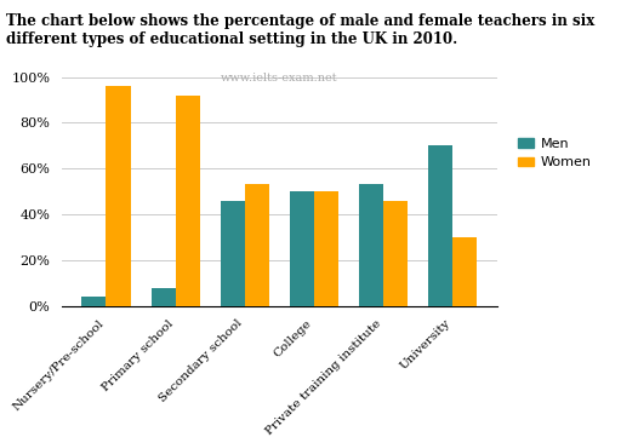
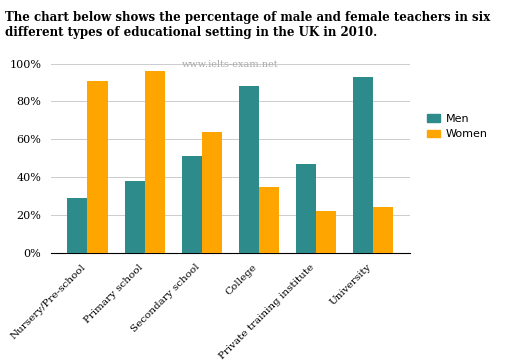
Men/Nursery/Pre-school: 4% -> 29%
Women/Nursery/Pre-school: 96% -> 91%
Men/Primary school: 8% -> 38%
Women/Primary school: 92% -> 96%
Men/Secondary school: 46% -> 51%
Women/Secondary school: 53% -> 64%
Men/College: 50% -> 88%
Women/College: 50% -> 35%
Men/Private training institute: 53% -> 47%
Women/Private training institute: 46% -> 22%
Men/University: 70% -> 93%
Women/University: 30% -> 24%
